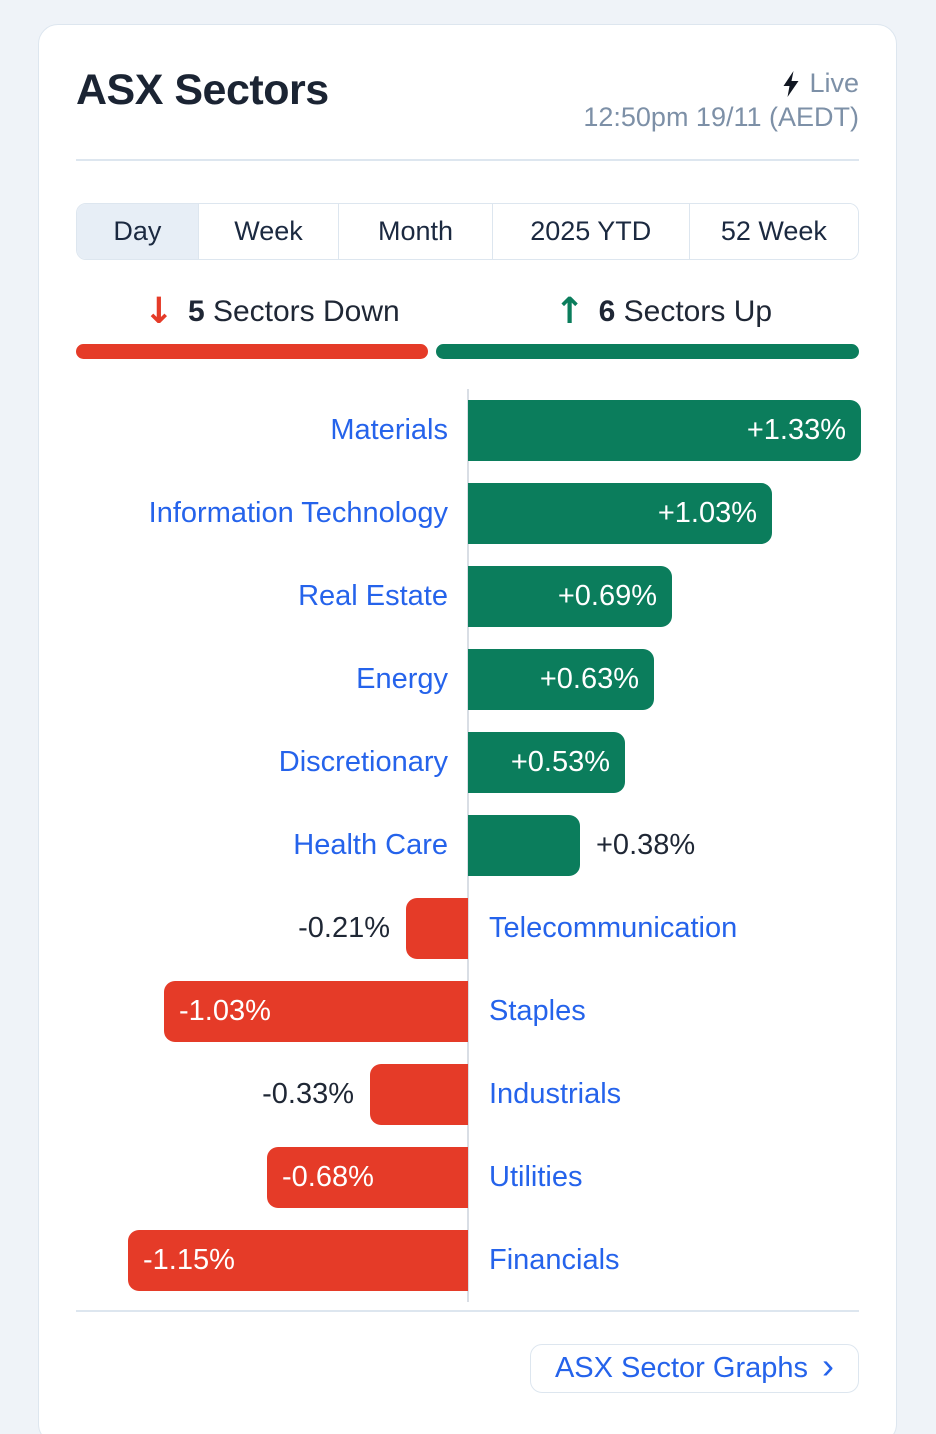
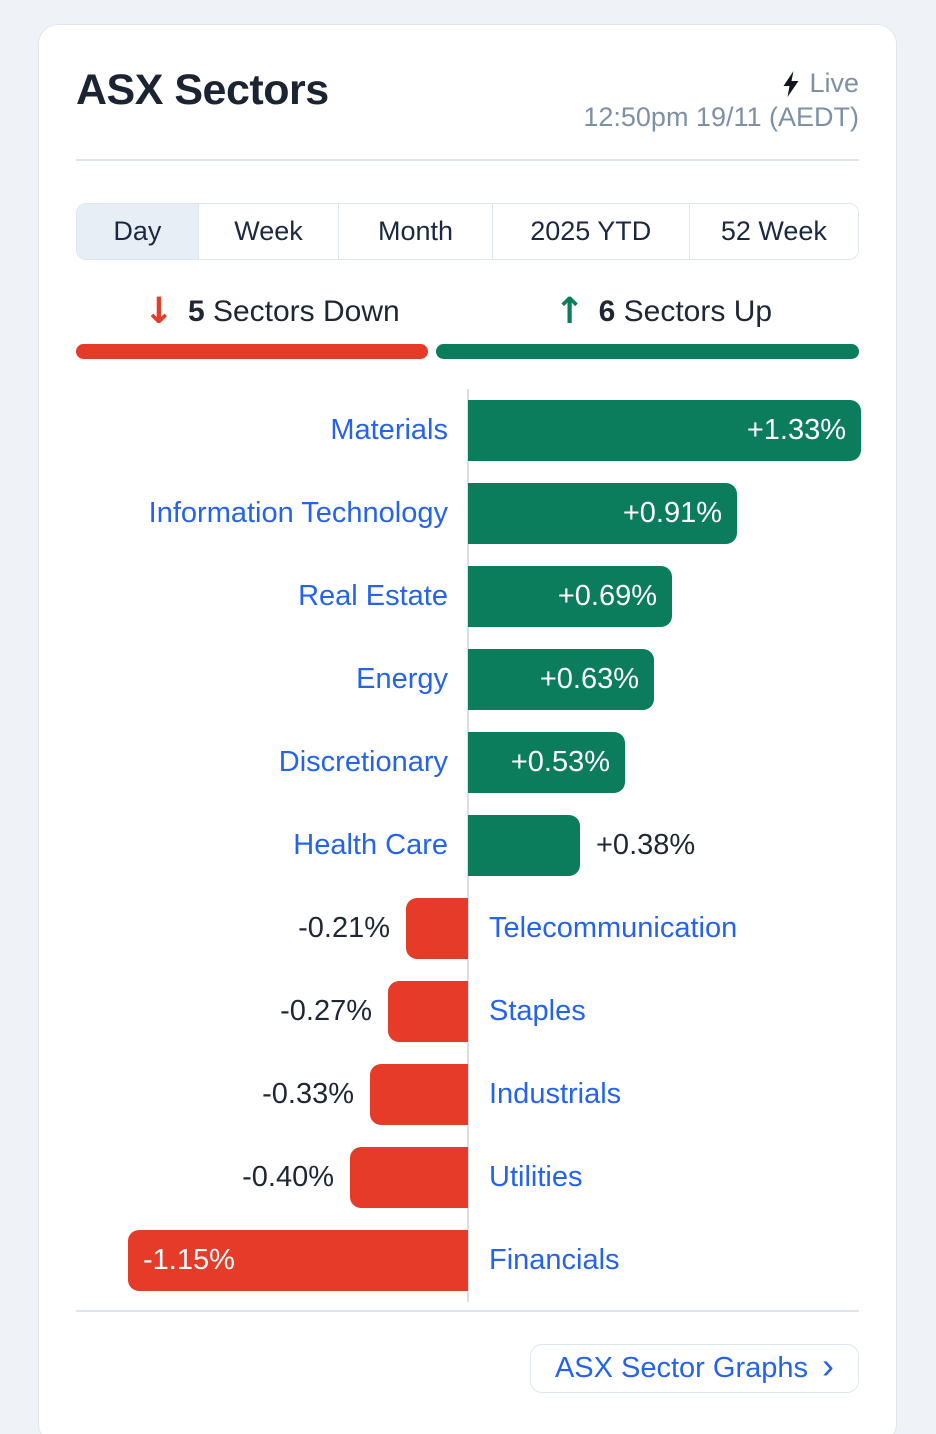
Information Technology: +1.03% -> +0.91%
Staples: -1.03% -> -0.27%
Utilities: -0.68% -> -0.40%
